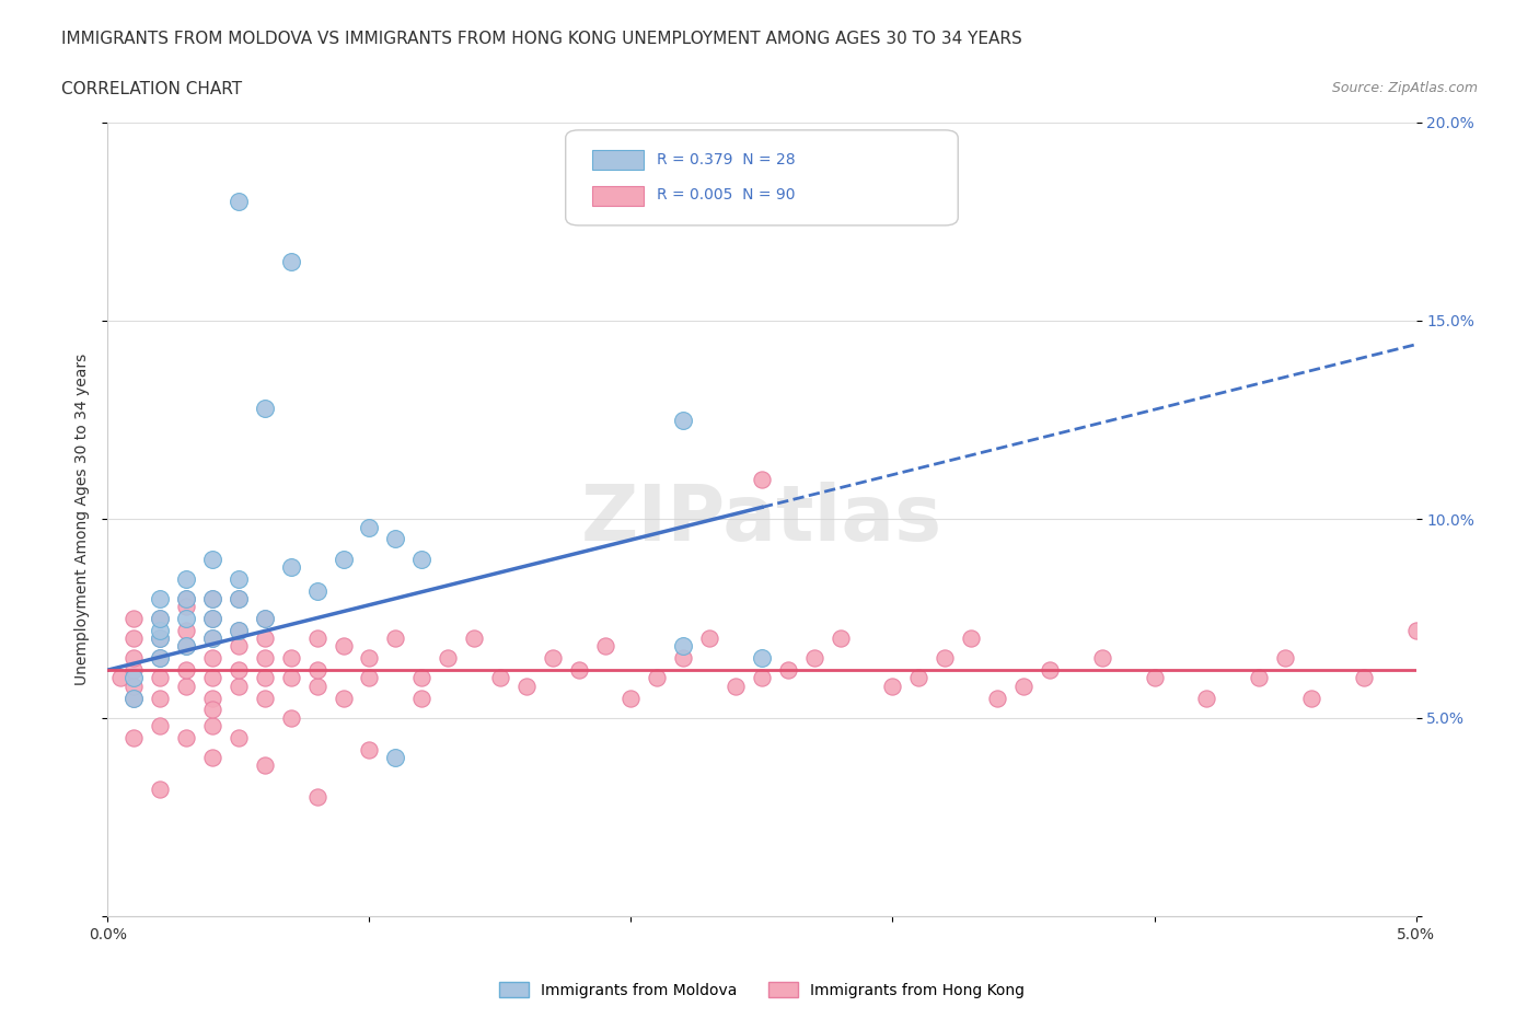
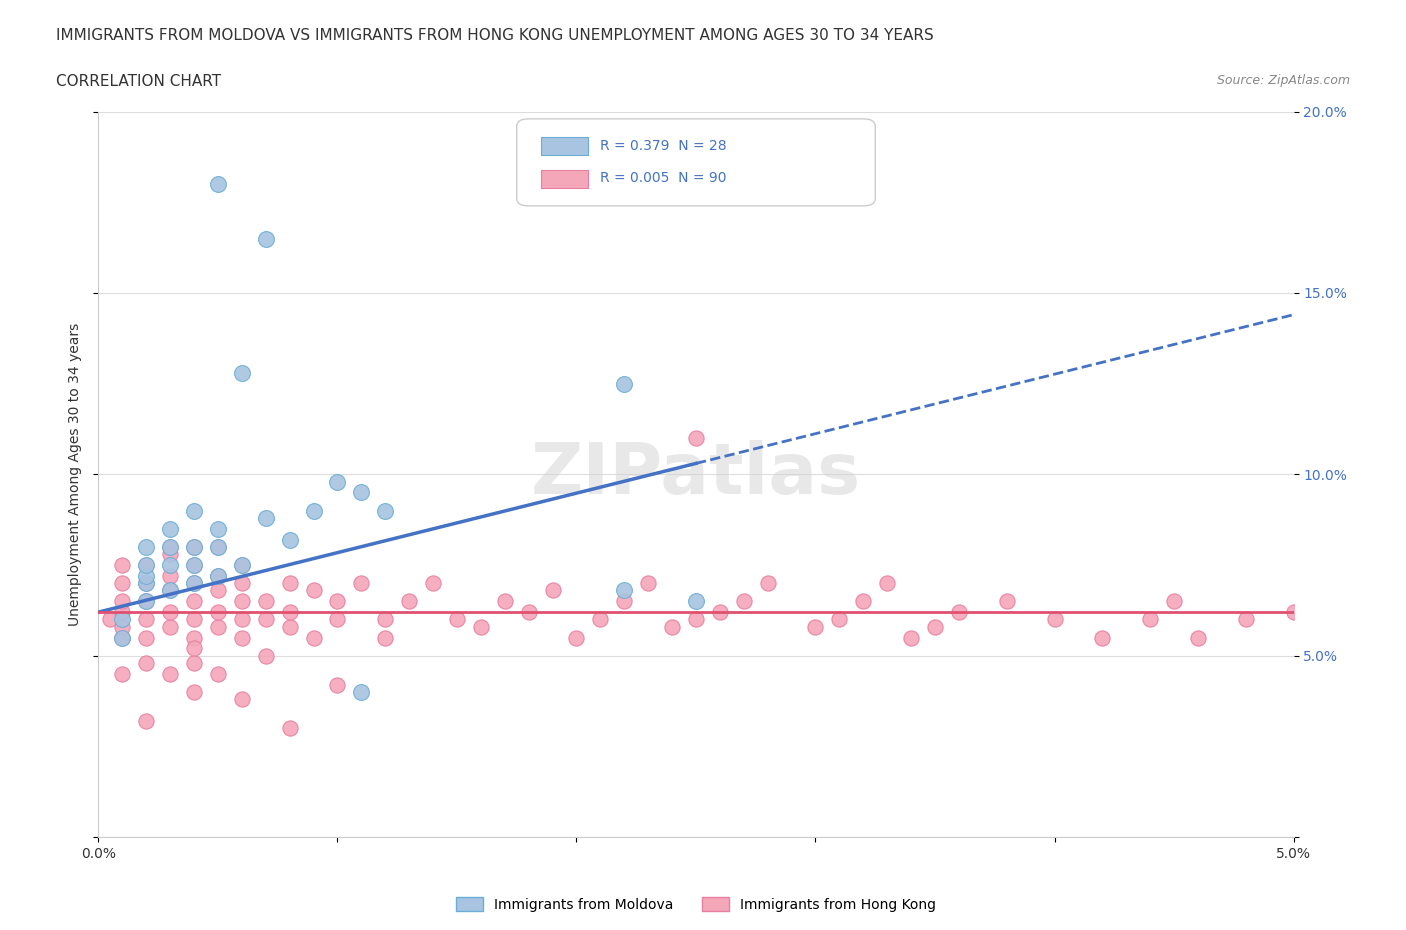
Immigrants from Hong Kong/5.0%: 7.2% -> 6.2%
